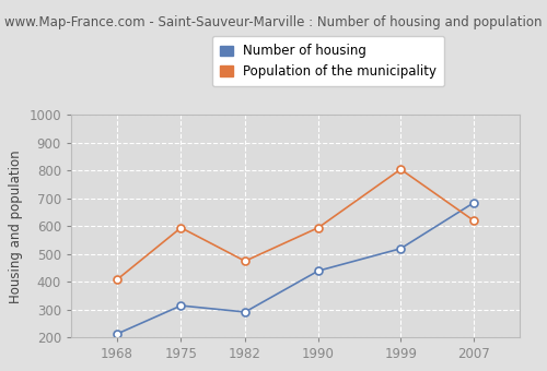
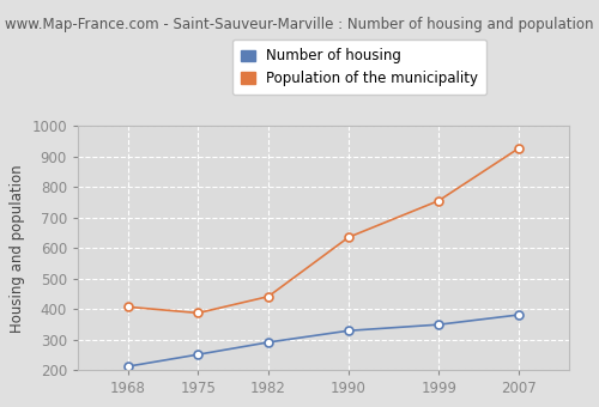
Number of housing/1975: 315 -> 252
Population of the municipality/1975: 595 -> 388
Population of the municipality/1982: 475 -> 442
Number of housing/1990: 440 -> 330
Population of the municipality/1990: 595 -> 636
Number of housing/1999: 520 -> 350
Population of the municipality/1999: 805 -> 756
Number of housing/2007: 685 -> 382
Population of the municipality/2007: 620 -> 928
